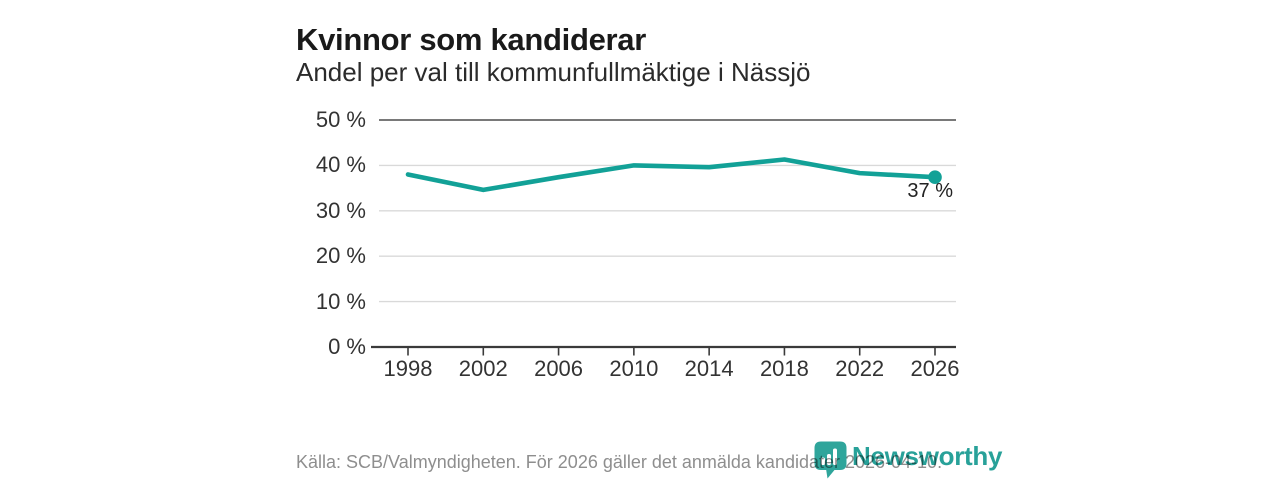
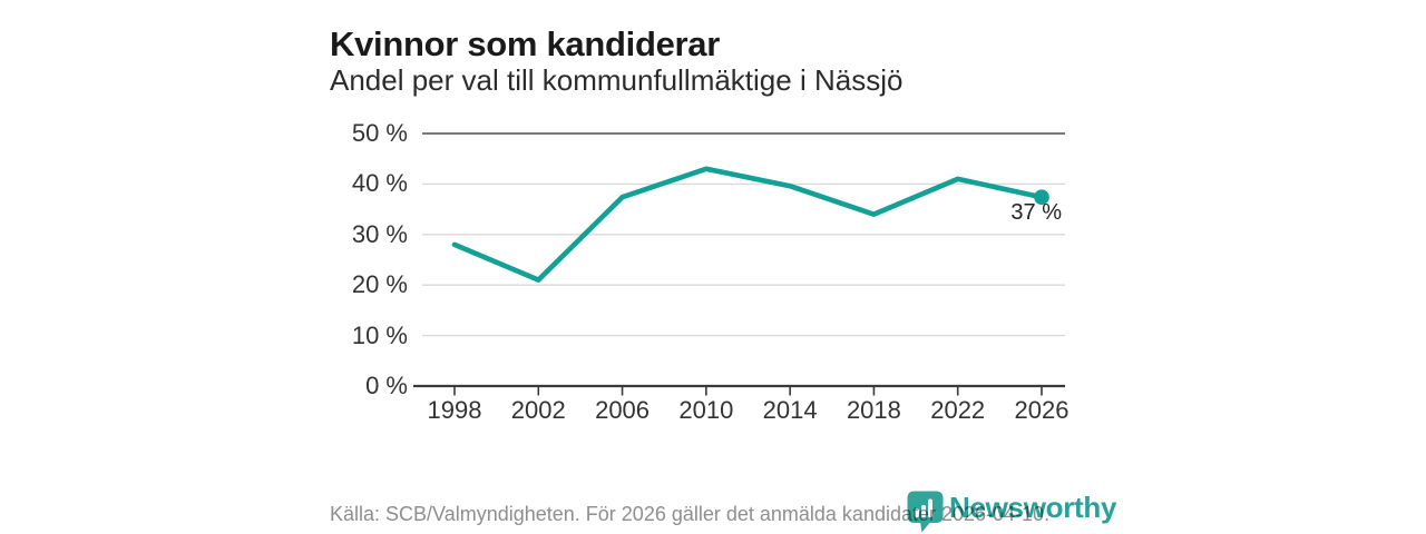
1998: 38% -> 28%
2002: 35% -> 21%
2010: 40% -> 43%
2018: 41% -> 34%
2022: 38% -> 41%
